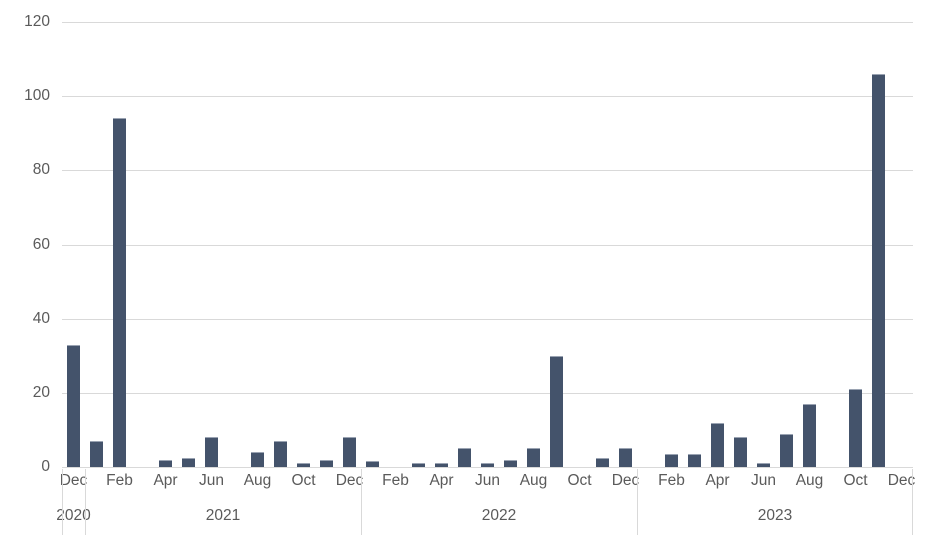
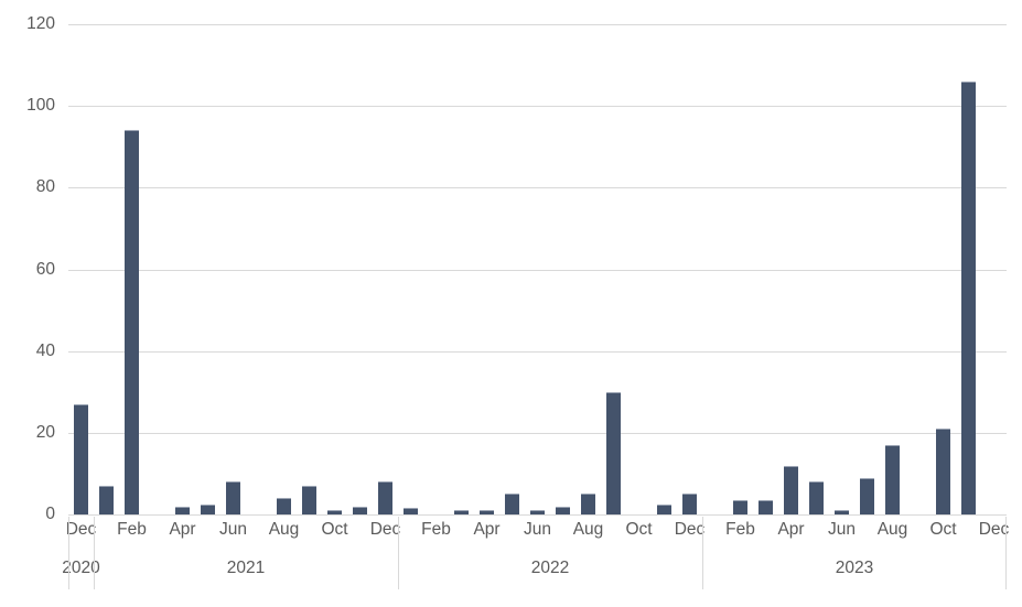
Dec 2020: 33 -> 27
